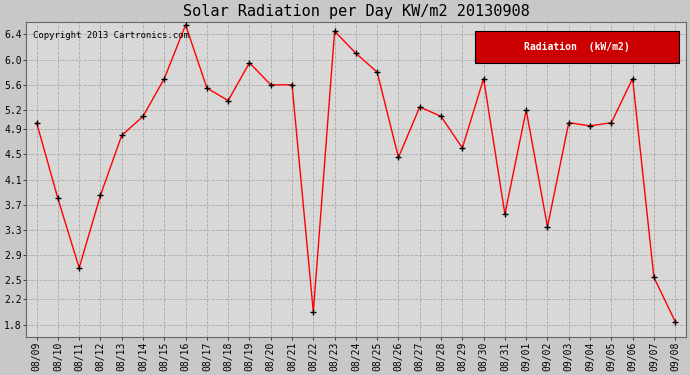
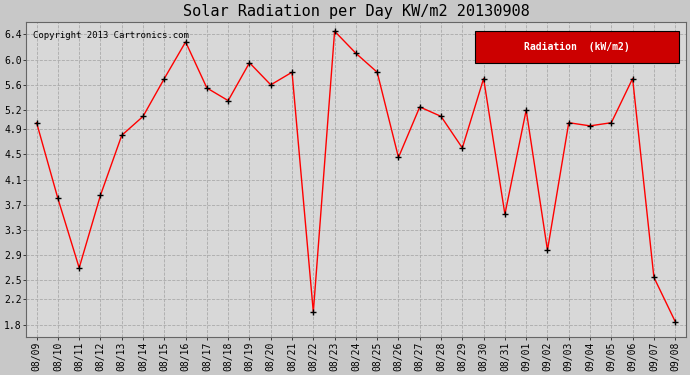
08/16: 6.55 -> 6.28
08/21: 5.60 -> 5.80
09/02: 3.35 -> 2.98
